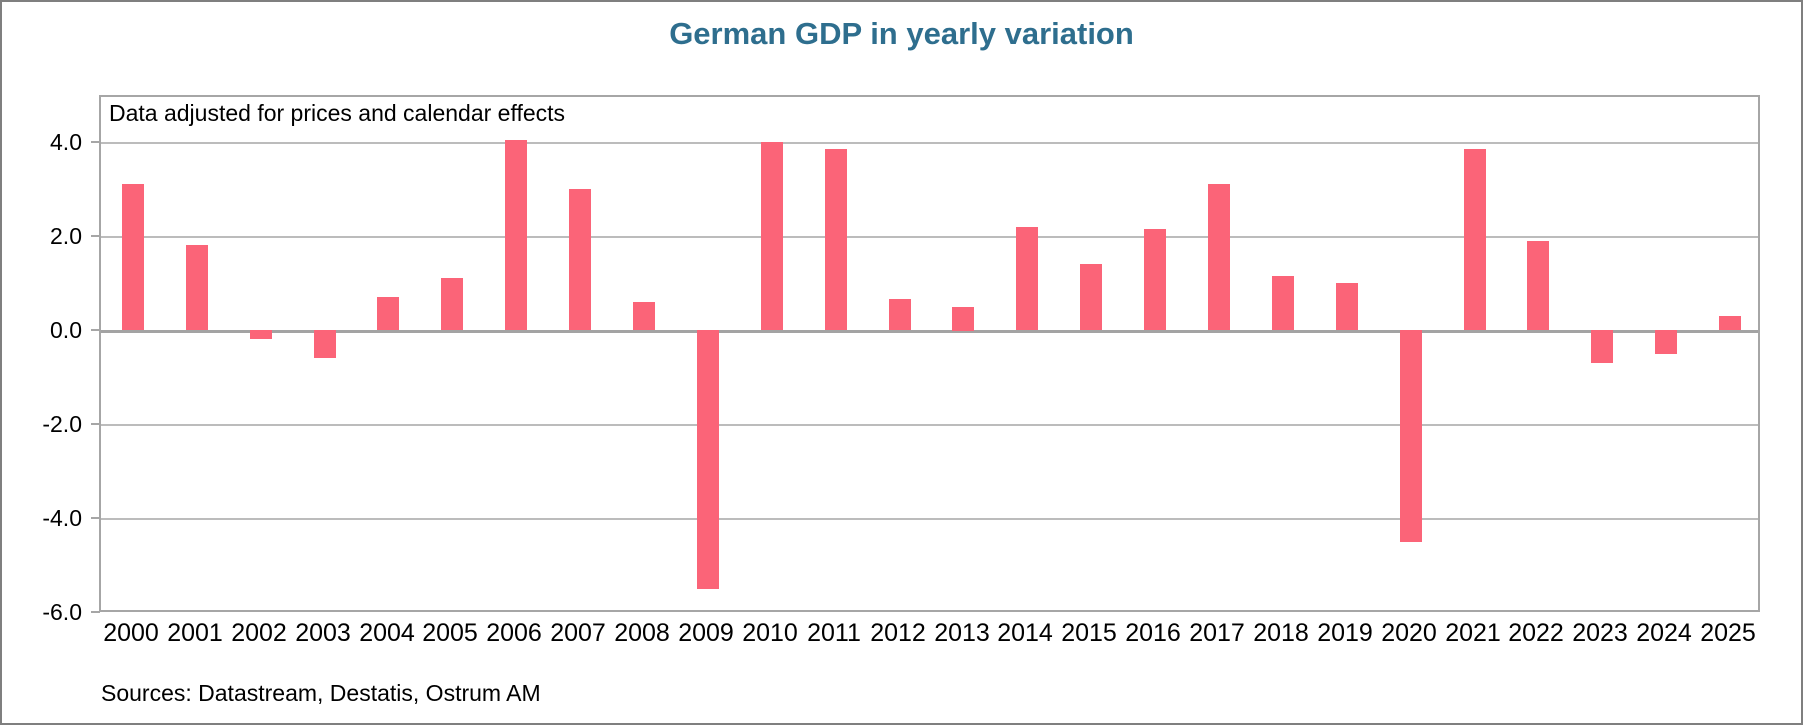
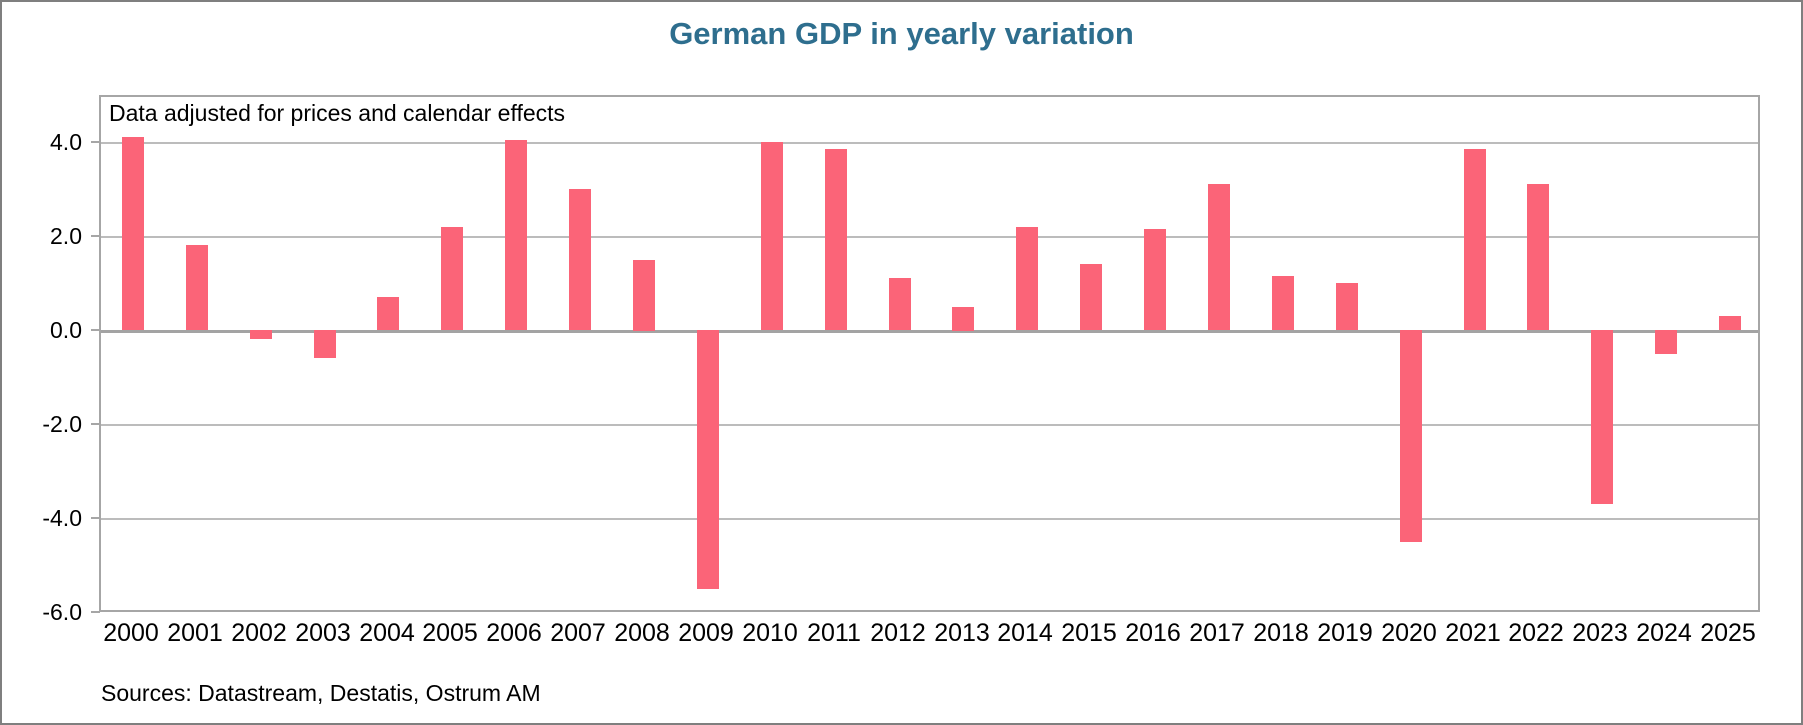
2000: 3.1 -> 4.1
2005: 1.1 -> 2.2
2008: 0.6 -> 1.5
2012: 0.7 -> 1.1
2022: 1.9 -> 3.1
2023: -0.7 -> -3.7
